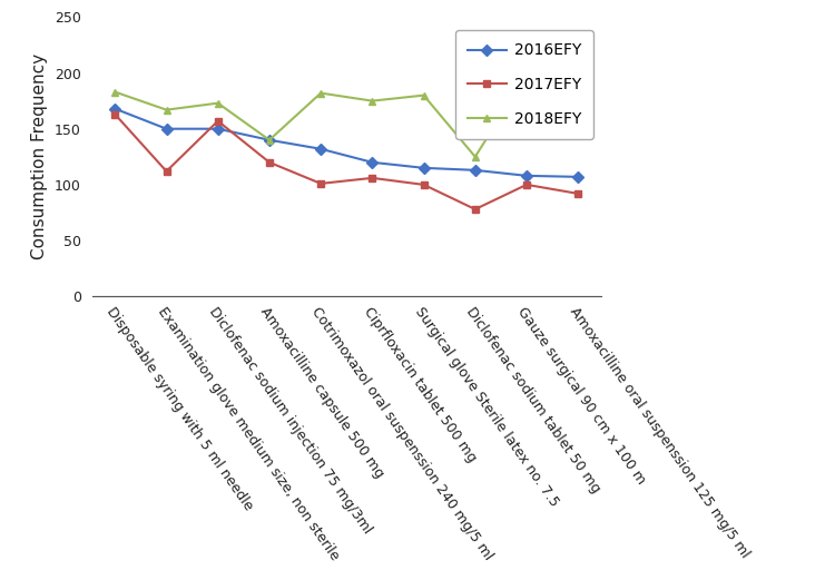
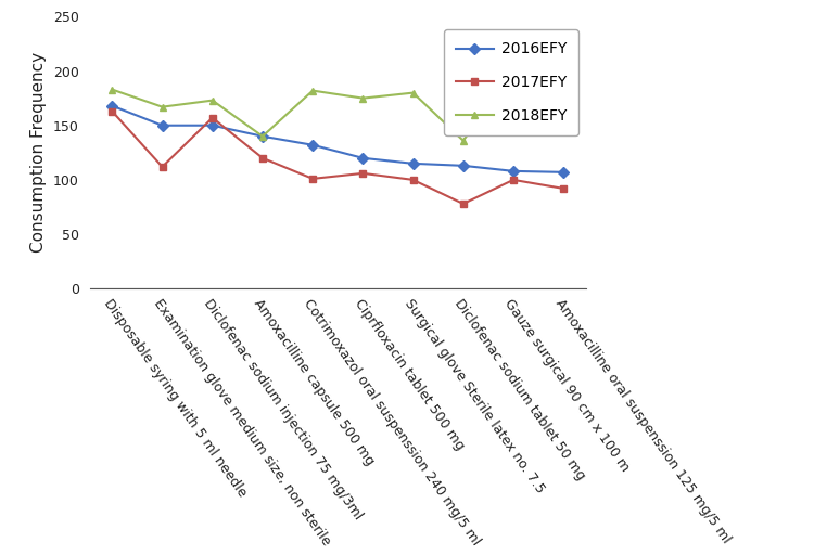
2018EFY/Diclofenac sodium tablet 50 mg: 125 -> 136
